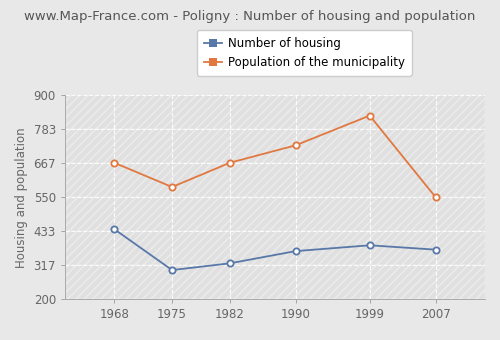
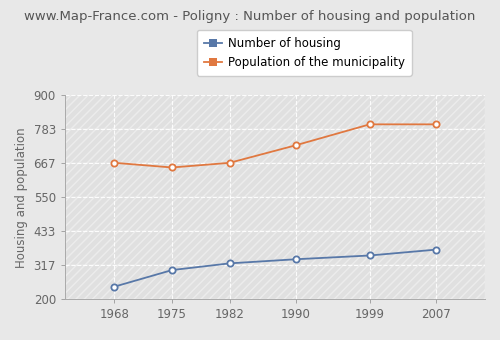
Number of housing/1968: 440 -> 243
Population of the municipality/1975: 585 -> 652
Number of housing/1990: 365 -> 337
Number of housing/1999: 385 -> 350
Population of the municipality/1999: 830 -> 800
Population of the municipality/2007: 550 -> 800
